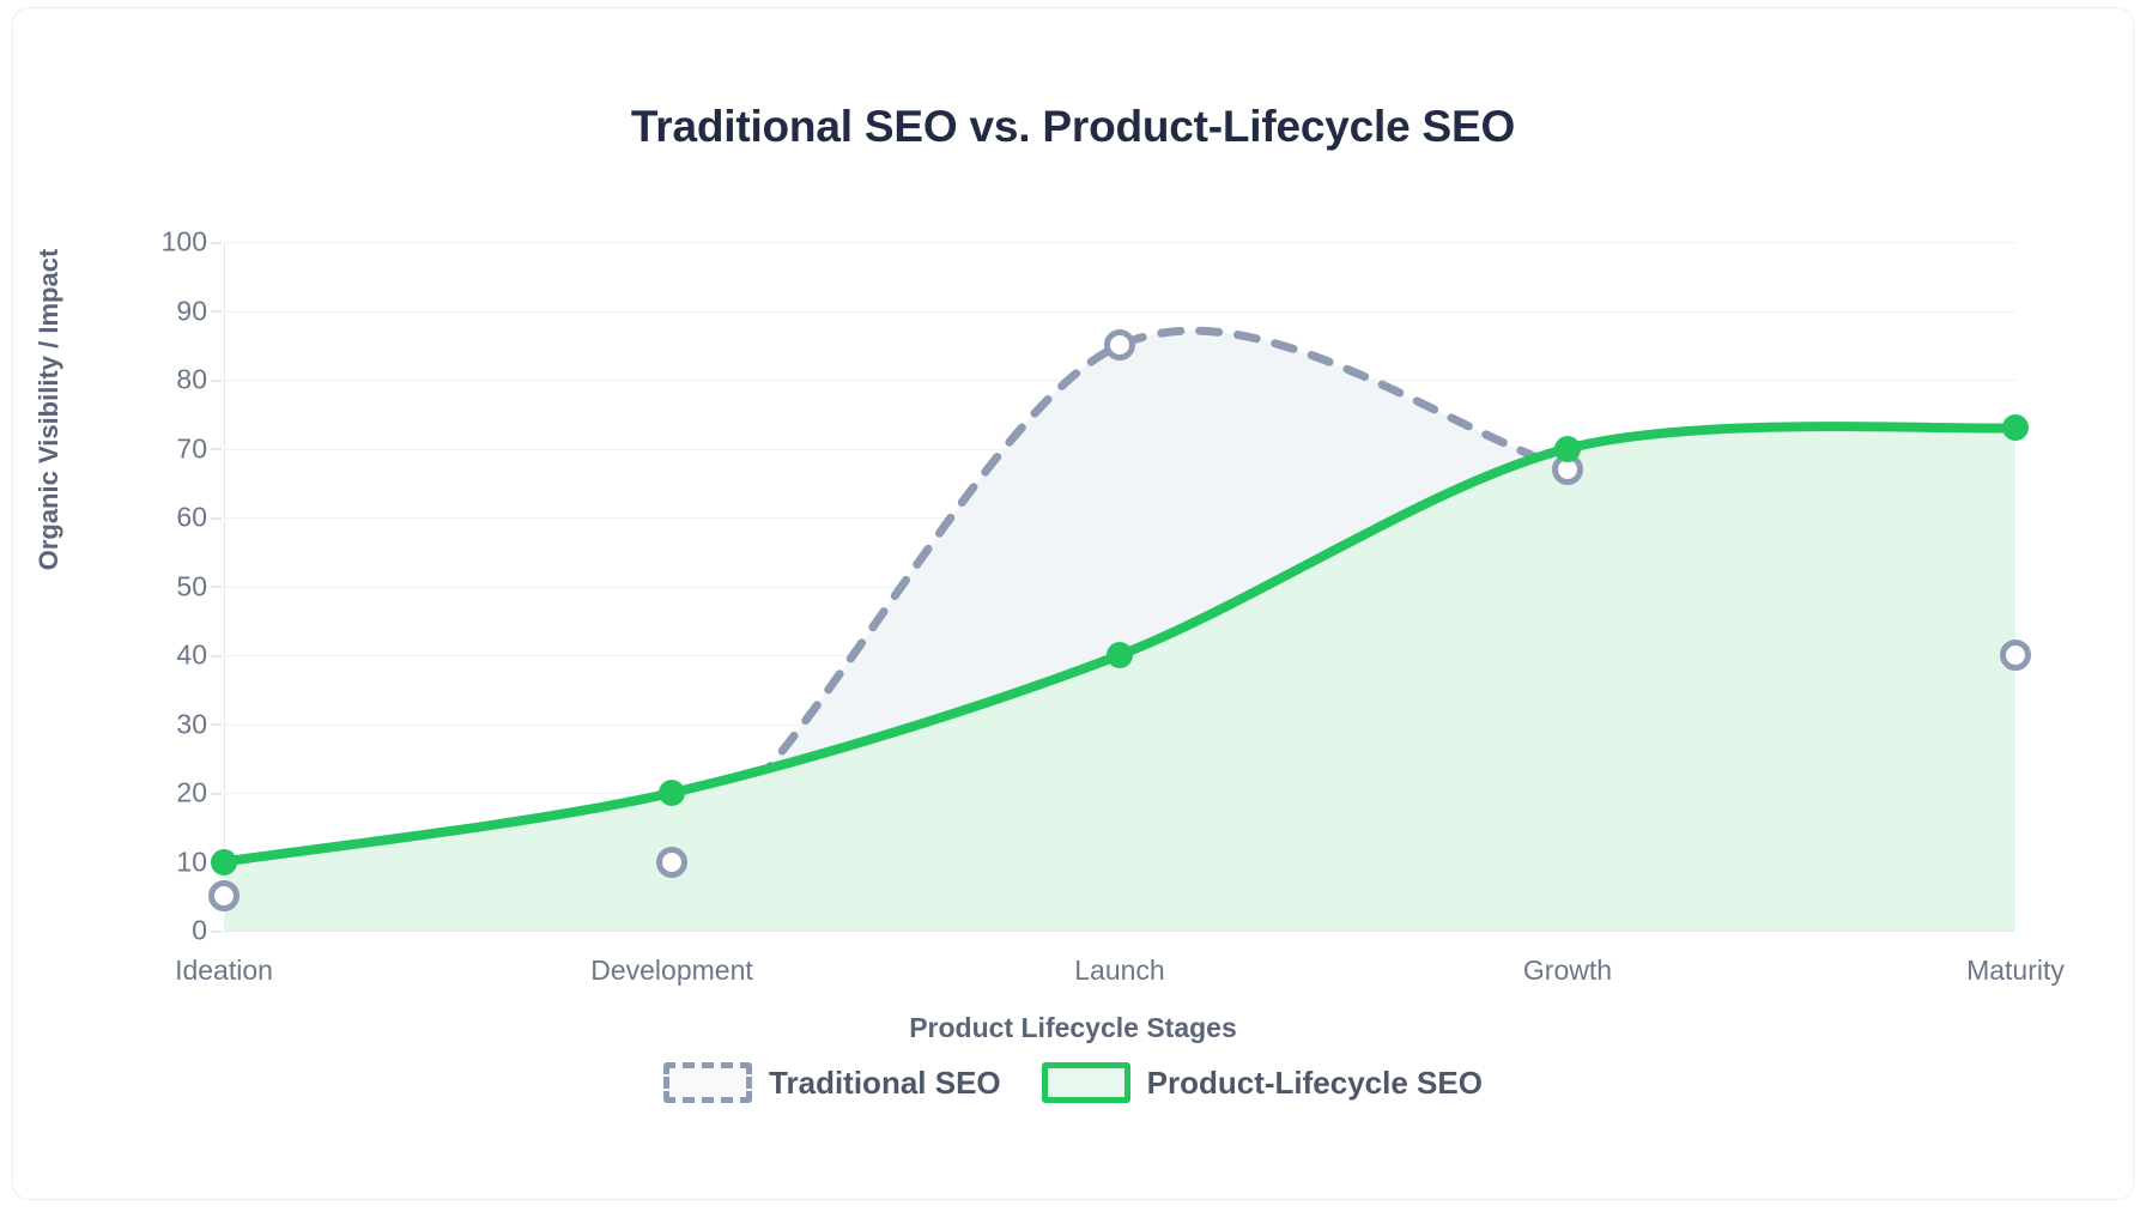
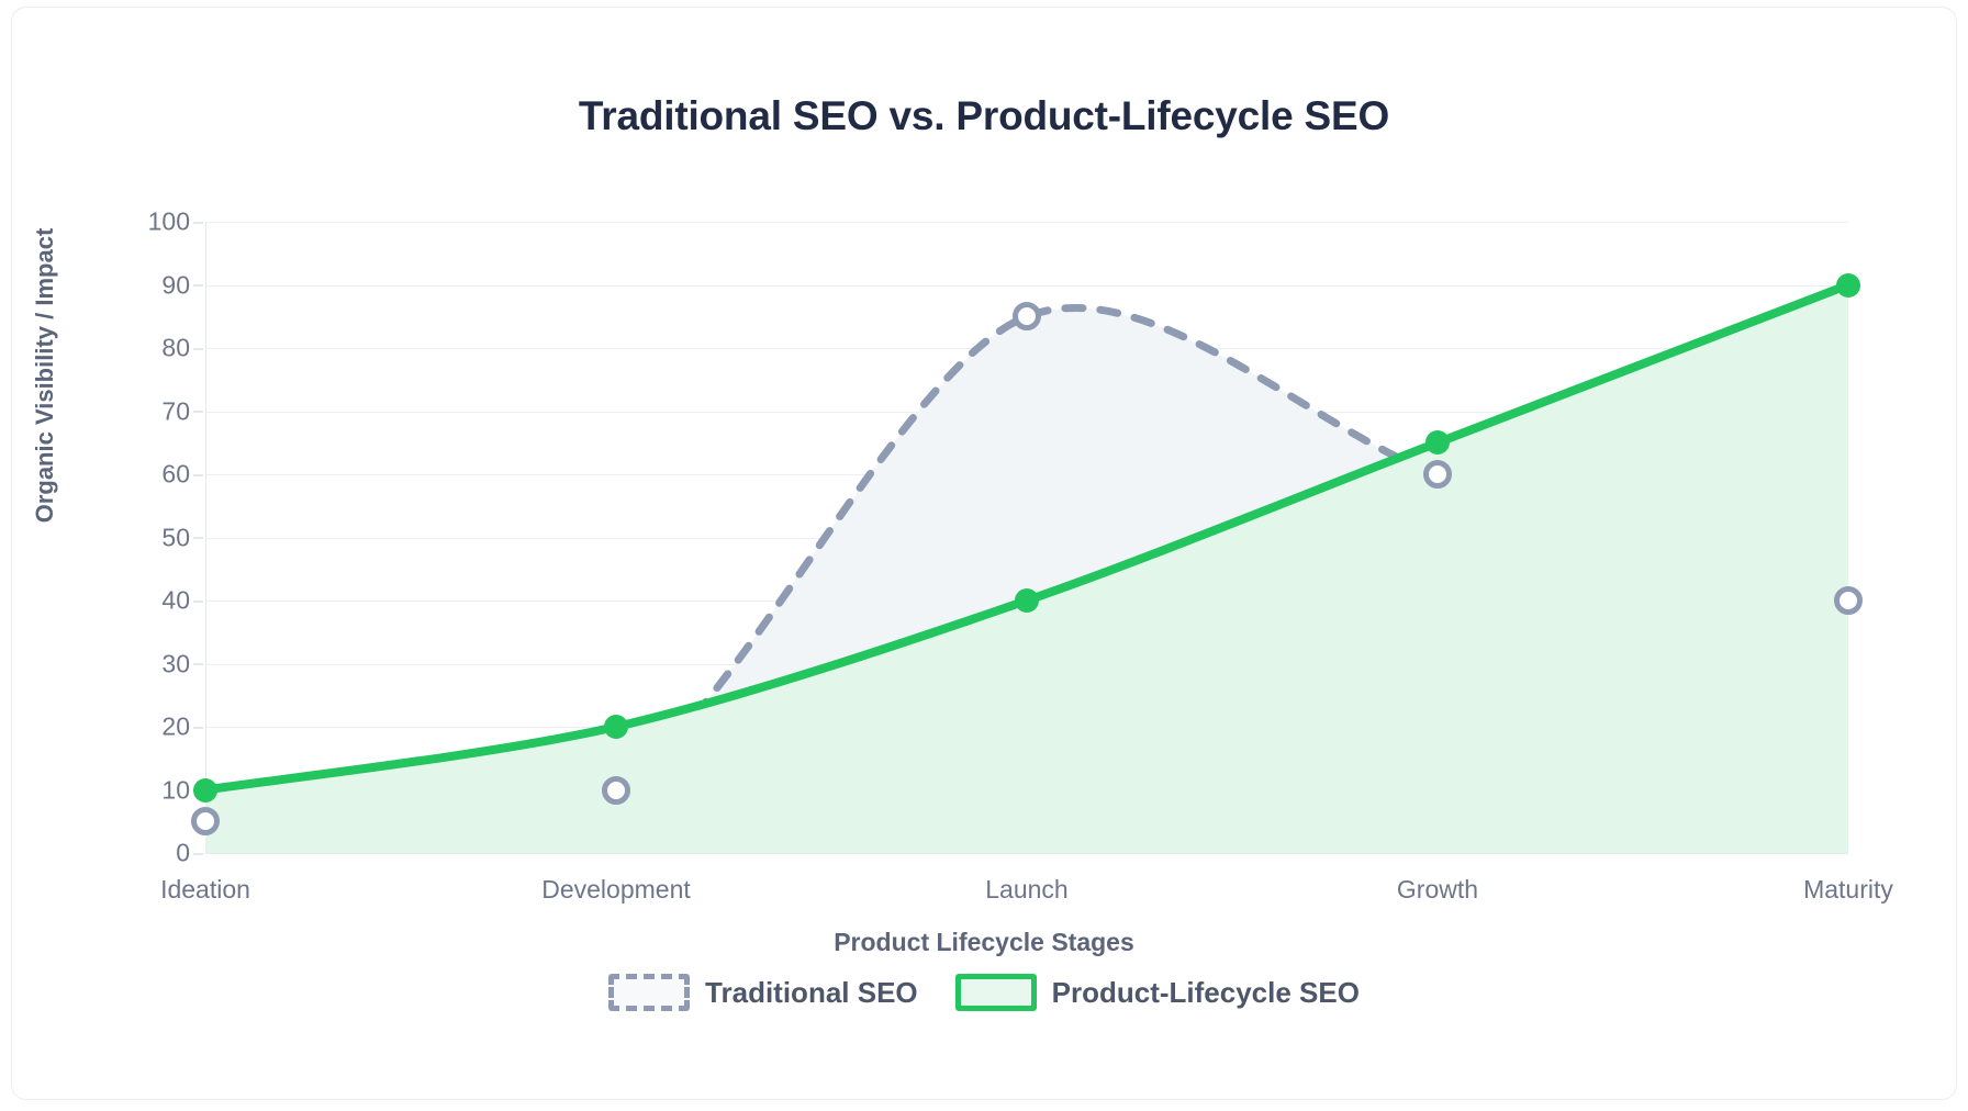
Traditional SEO/Growth: 67 -> 60
Product-Lifecycle SEO/Growth: 70 -> 65
Product-Lifecycle SEO/Maturity: 73 -> 90
